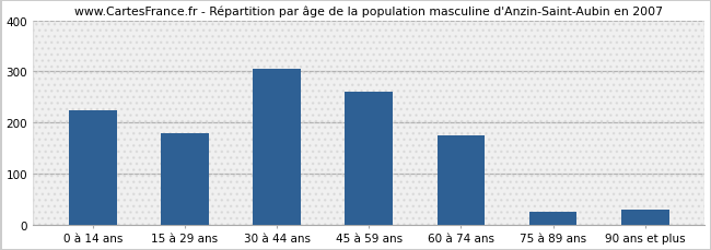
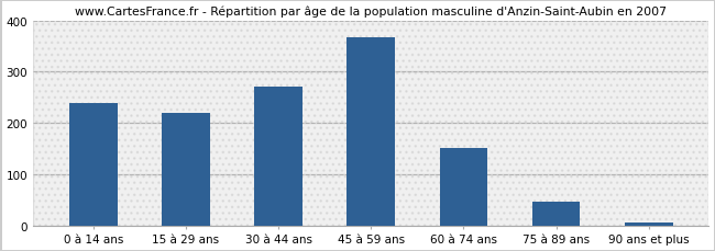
0 à 14 ans: 225 -> 238
15 à 29 ans: 180 -> 220
30 à 44 ans: 305 -> 270
45 à 59 ans: 260 -> 368
60 à 74 ans: 175 -> 152
75 à 89 ans: 25 -> 46
90 ans et plus: 30 -> 5
